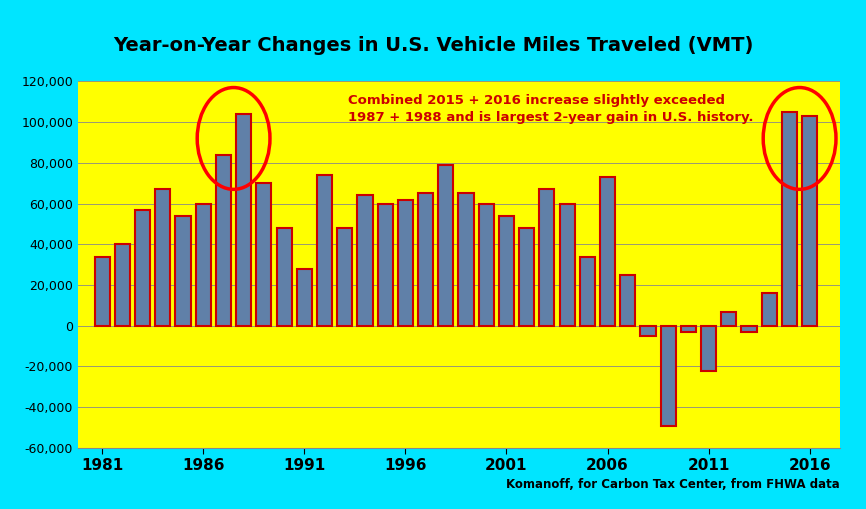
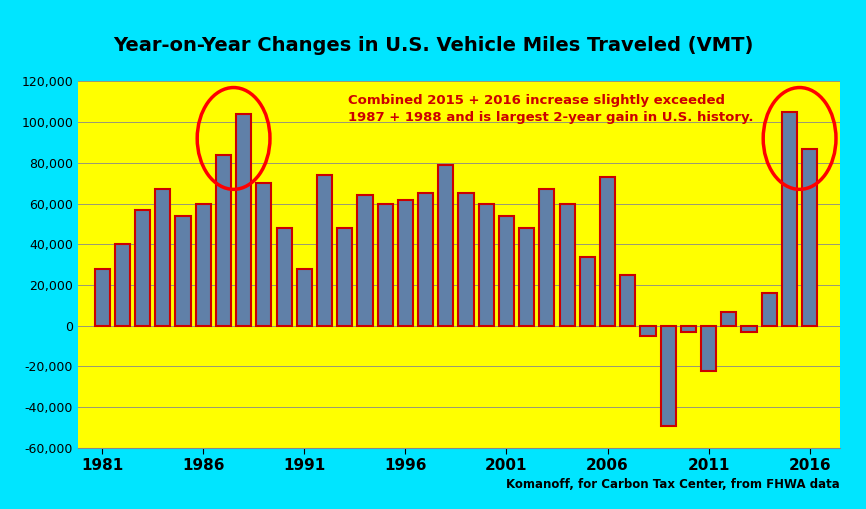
1981: 34,000 -> 28,000
2016: 103,000 -> 87,000
